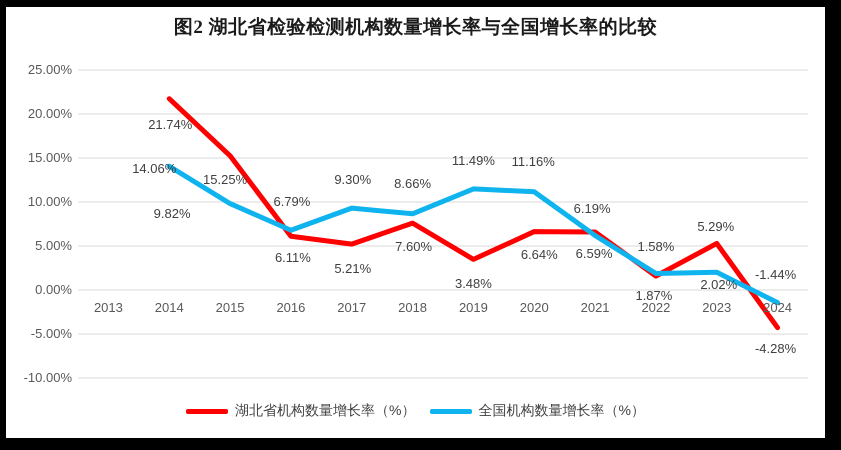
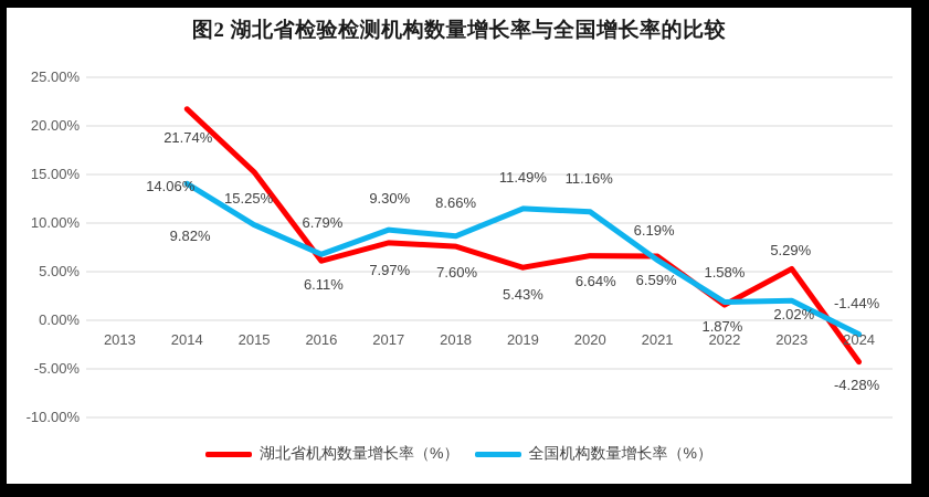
湖北省机构数量增长率（%）/2017: 5.21% -> 7.97%
湖北省机构数量增长率（%）/2019: 3.48% -> 5.43%
